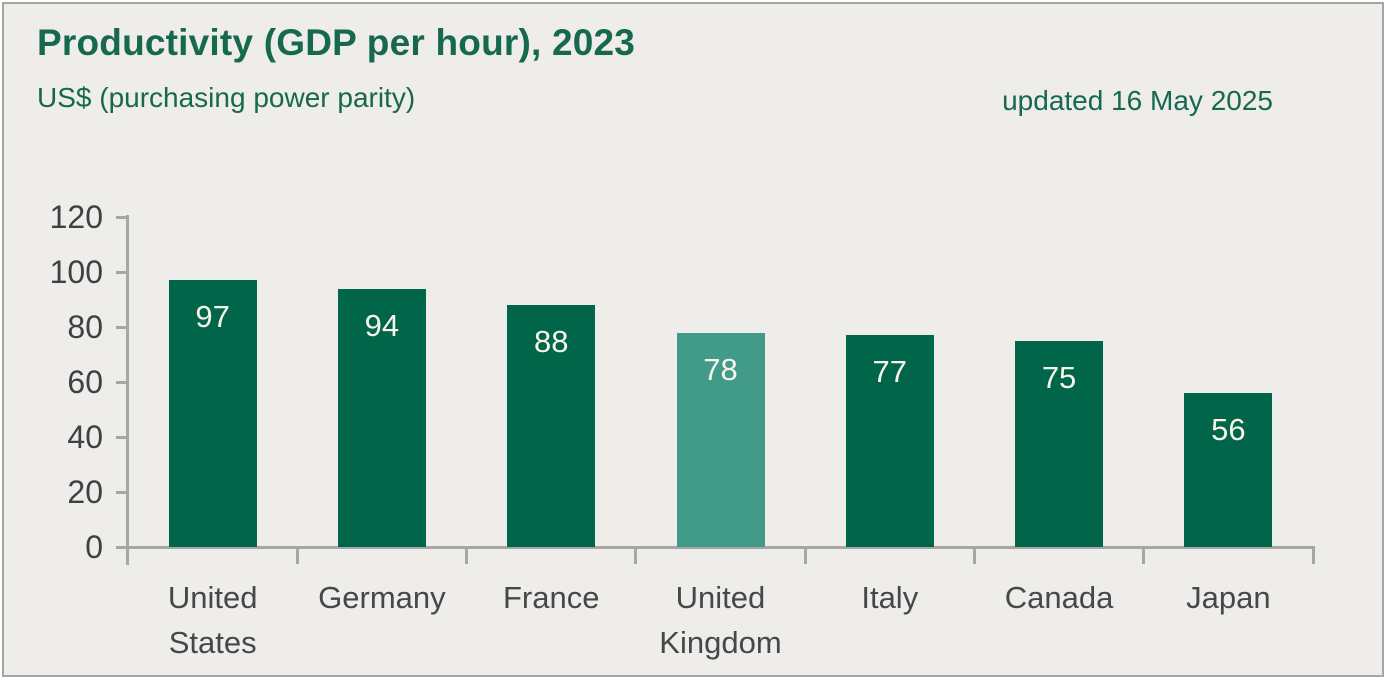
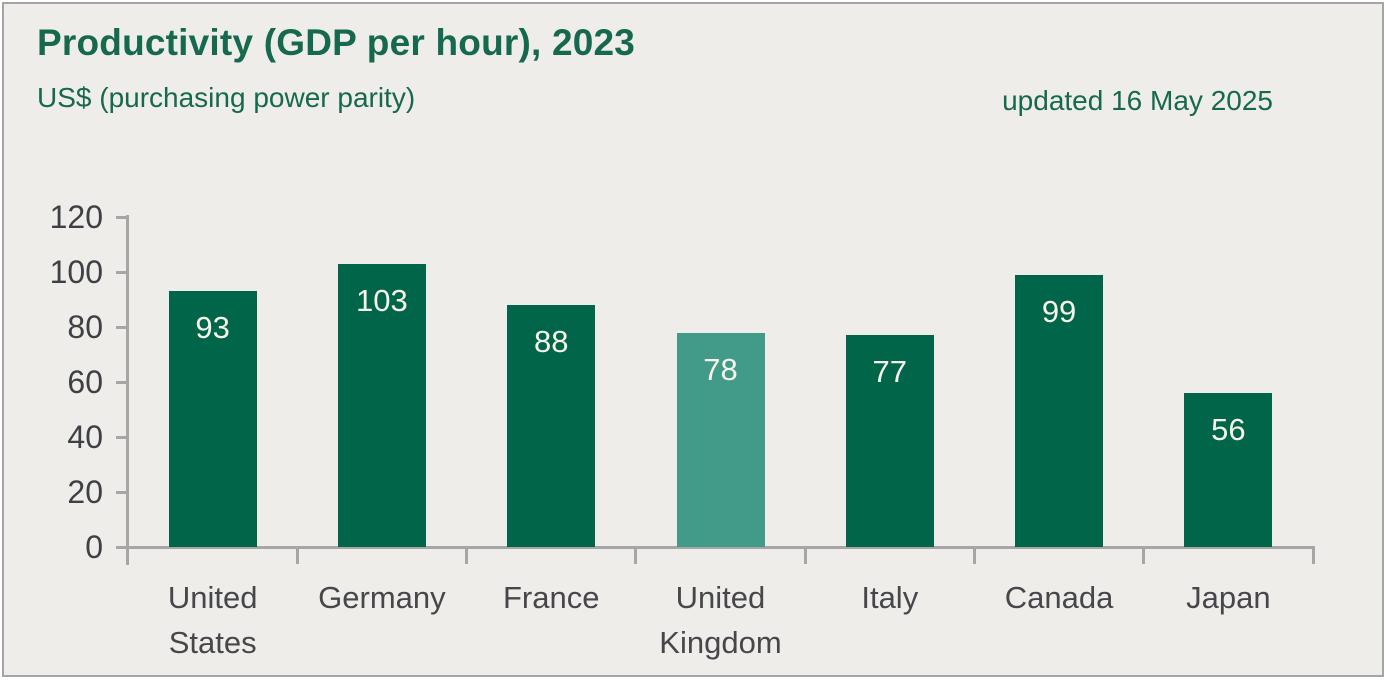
United States: 97 -> 93
Germany: 94 -> 103
Canada: 75 -> 99
